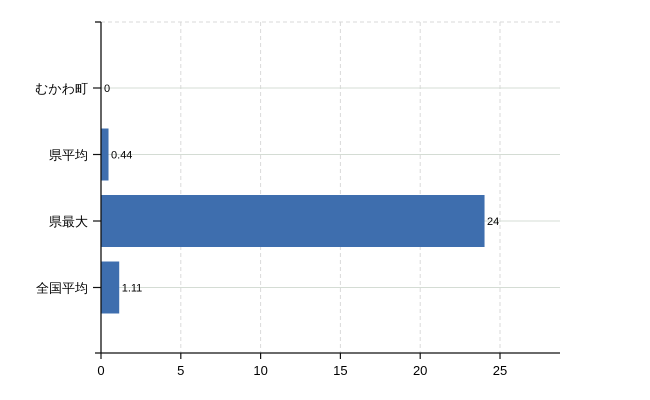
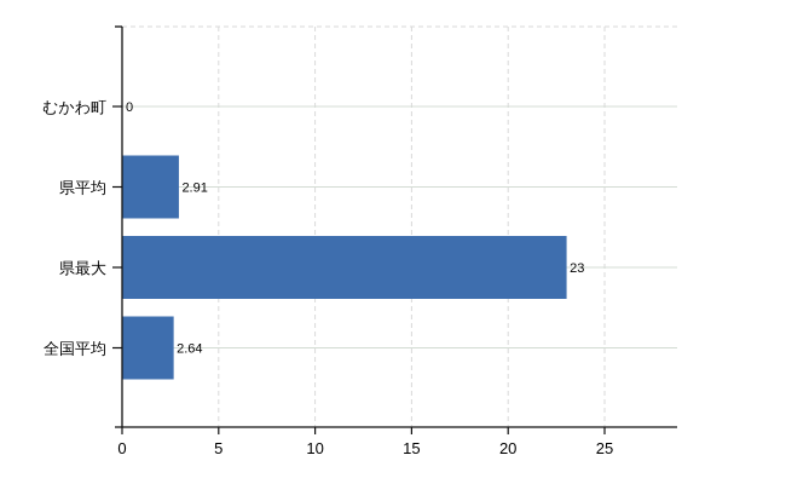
県平均: 0.44 -> 2.91
県最大: 24 -> 23
全国平均: 1.11 -> 2.64
